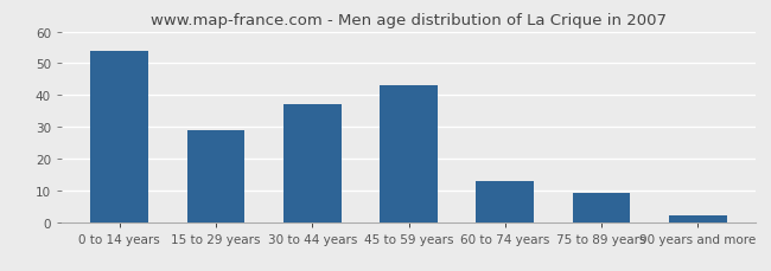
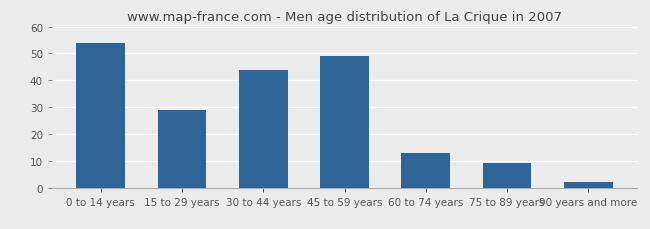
30 to 44 years: 37 -> 44
45 to 59 years: 43 -> 49
